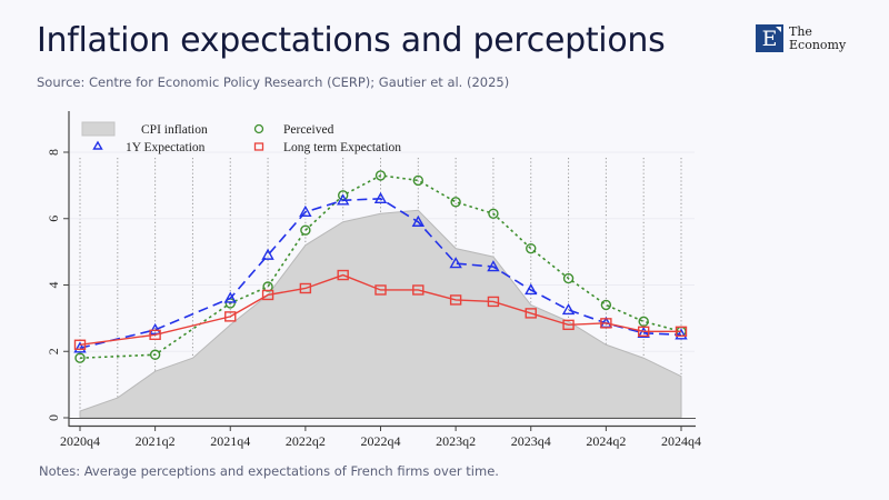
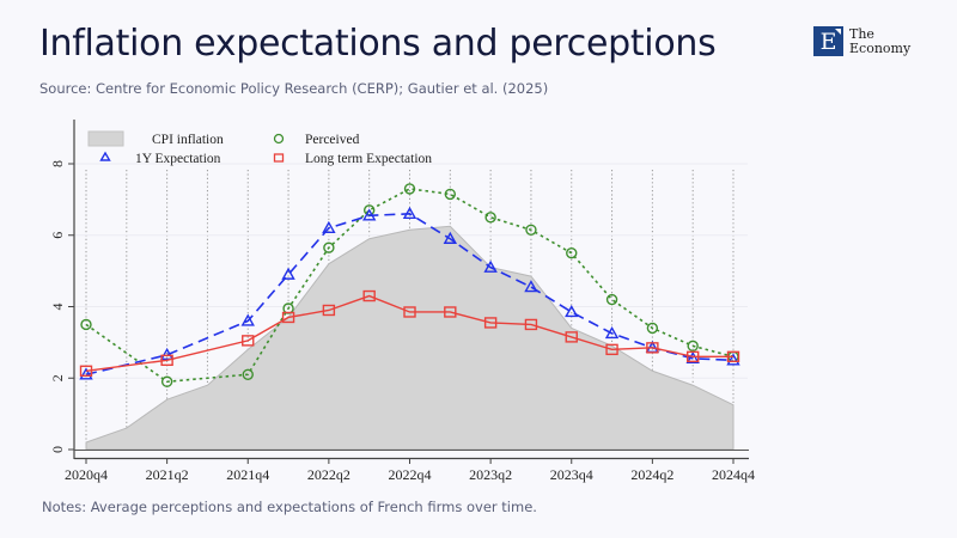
Perceived/2020q4: 1.8 -> 3.5
Perceived/2021q4: 3.5 -> 2.1
1Y Expectation/2023q2: 4.7 -> 5.1
Perceived/2023q4: 5.1 -> 5.5
